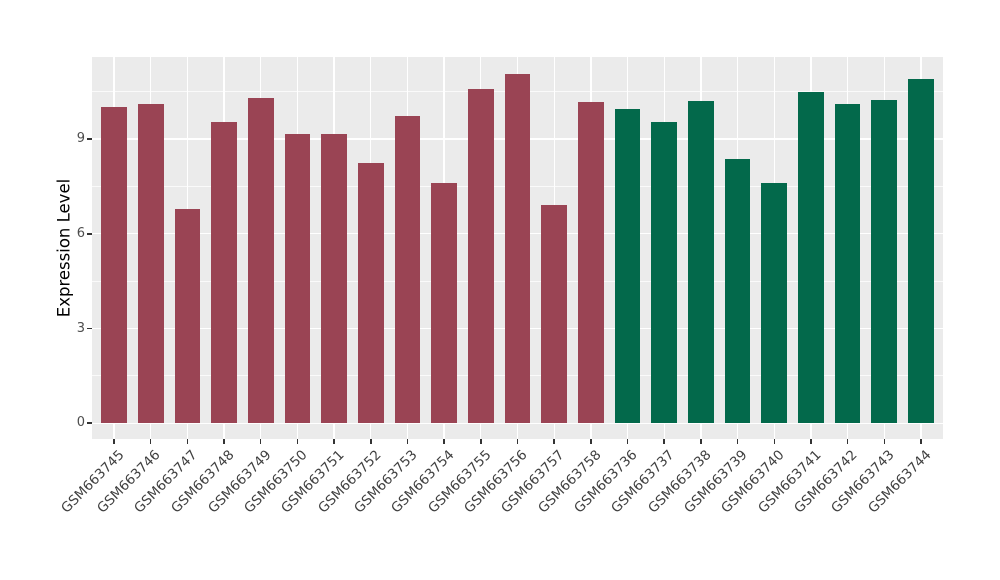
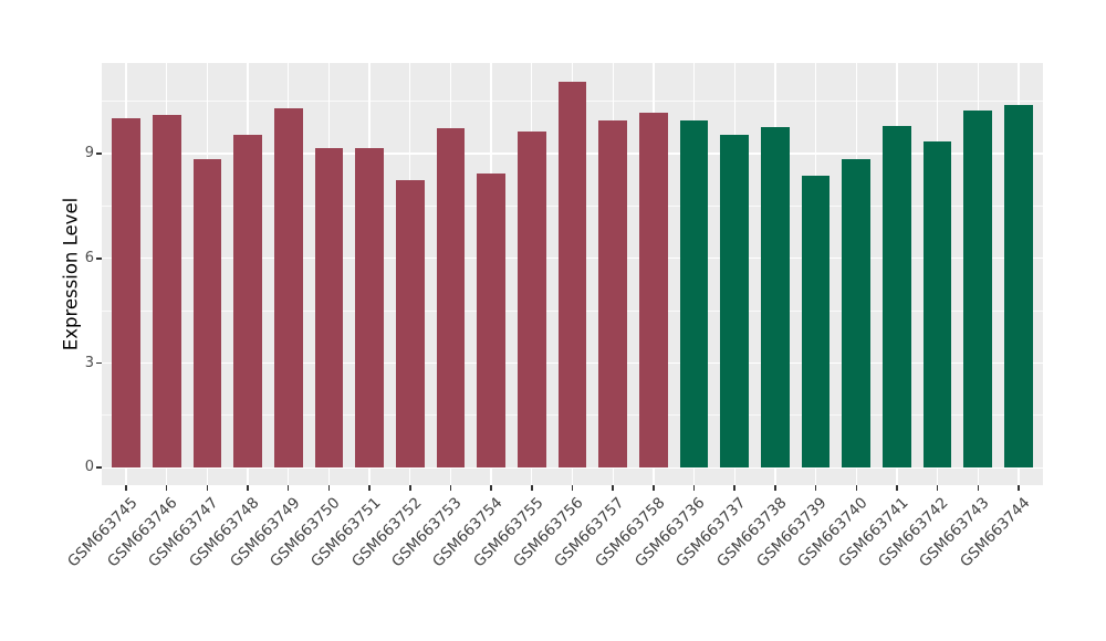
GSM663747: 6.8 -> 8.9
GSM663754: 7.6 -> 8.4
GSM663755: 10.6 -> 9.7
GSM663757: 6.9 -> 9.9
GSM663738: 10.2 -> 9.8
GSM663740: 7.6 -> 8.8
GSM663741: 10.5 -> 9.8
GSM663742: 10.1 -> 9.3
GSM663744: 10.9 -> 10.4
